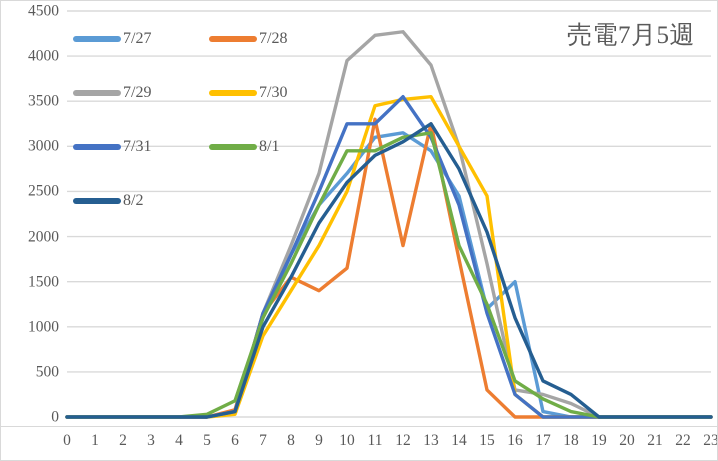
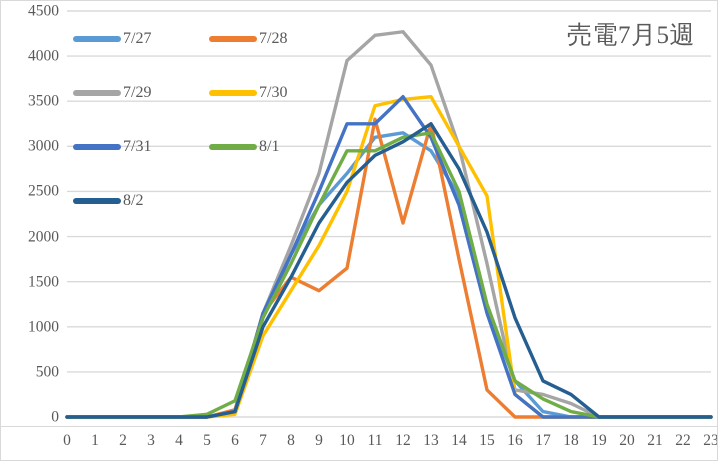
7/28/12: 1900 -> 2200
8/1/14: 1900 -> 2500
7/27/16: 1500 -> 400
